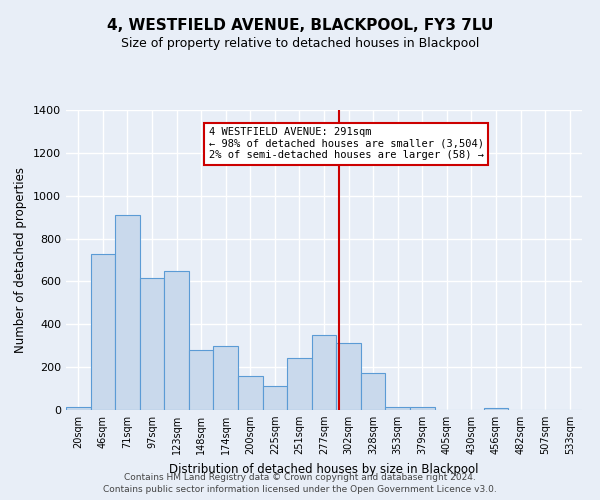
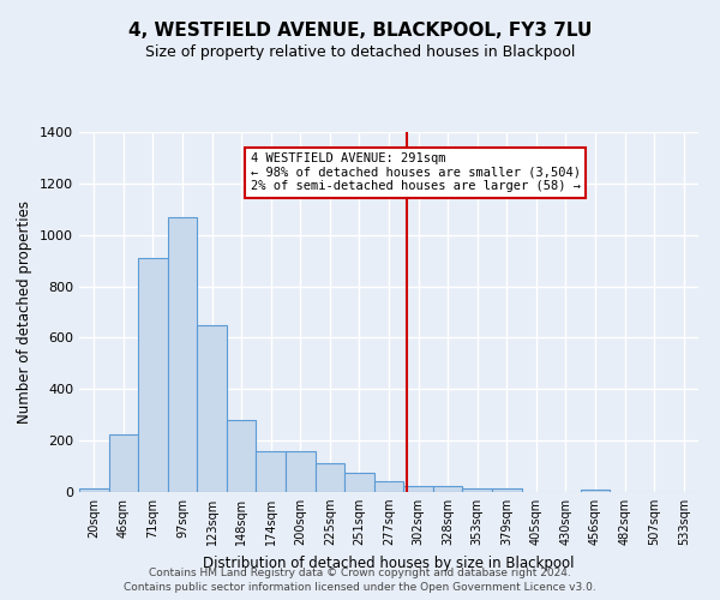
46sqm: 730 -> 225
97sqm: 615 -> 1070
174sqm: 300 -> 158
251sqm: 245 -> 75
277sqm: 350 -> 42
302sqm: 315 -> 25
328sqm: 175 -> 25
